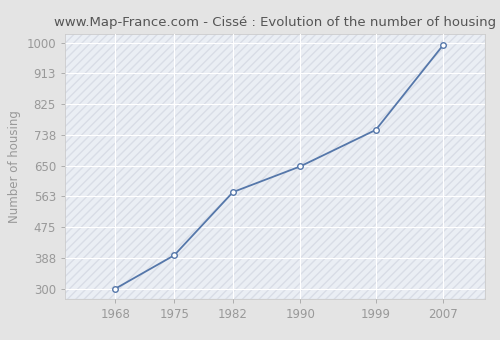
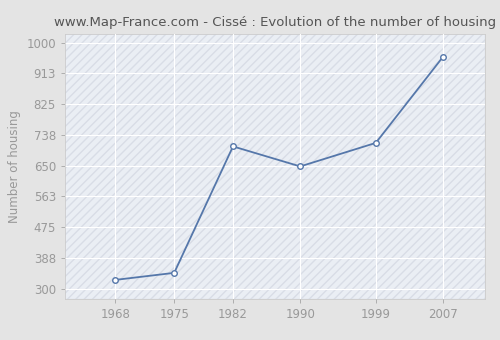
1968: 300 -> 325
1975: 395 -> 345
1982: 575 -> 705
1999: 752 -> 715
2007: 993 -> 960
